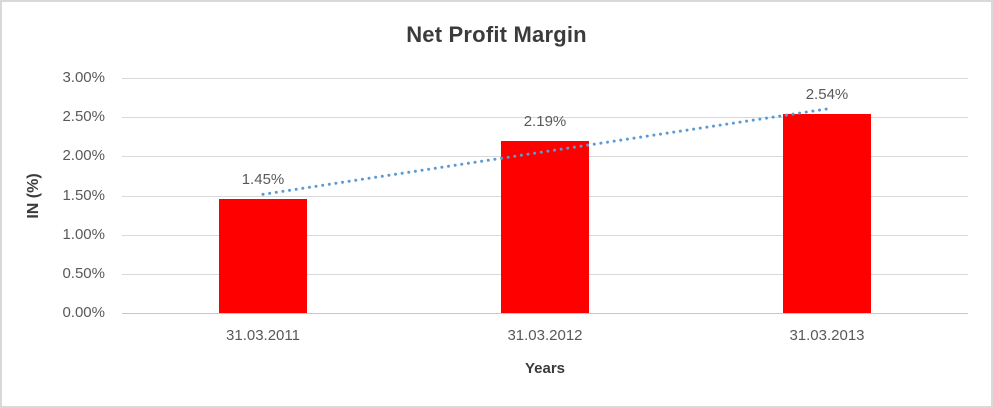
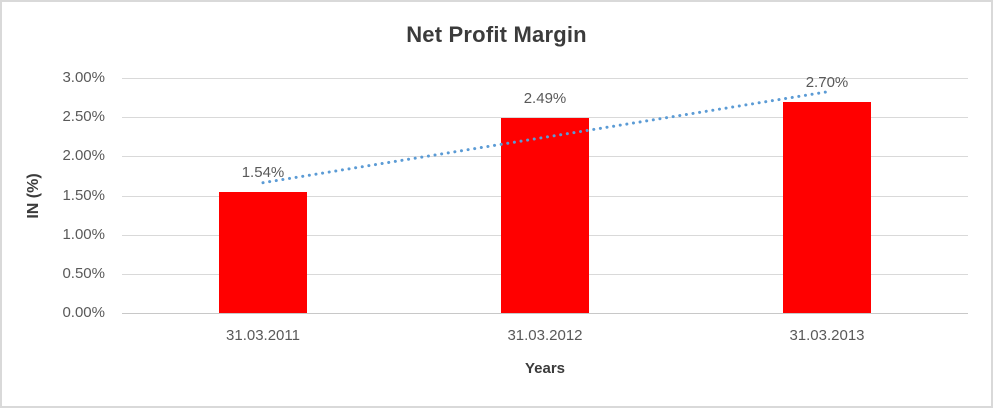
31.03.2011: 1.45% -> 1.54%
31.03.2012: 2.19% -> 2.49%
31.03.2013: 2.54% -> 2.70%
